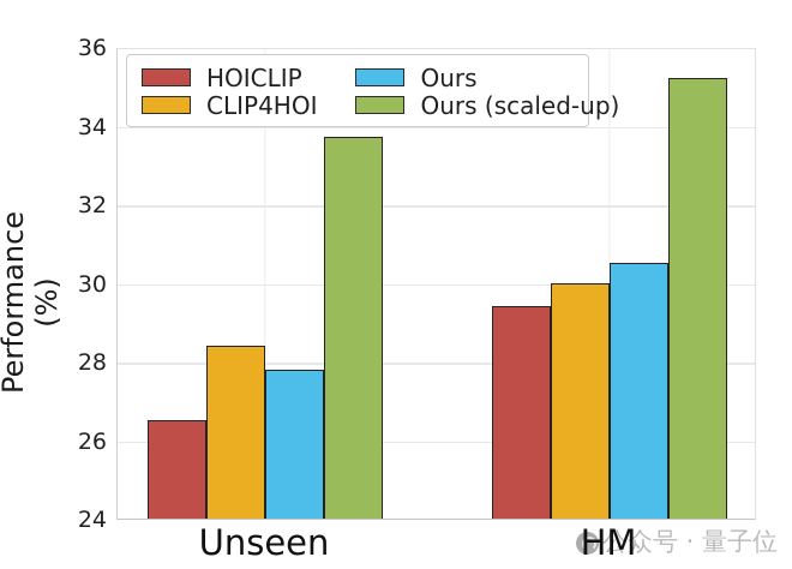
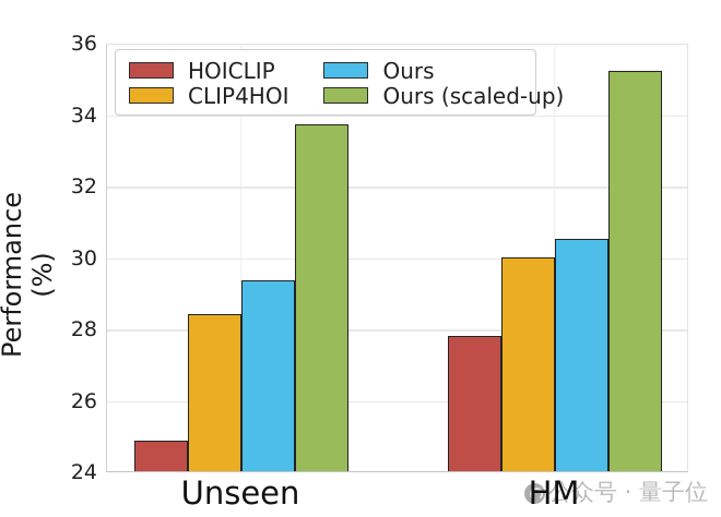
HOICLIP/Unseen: 26.5 -> 24.9
Ours/Unseen: 27.8 -> 29.4
HOICLIP/HM: 29.4 -> 27.8
